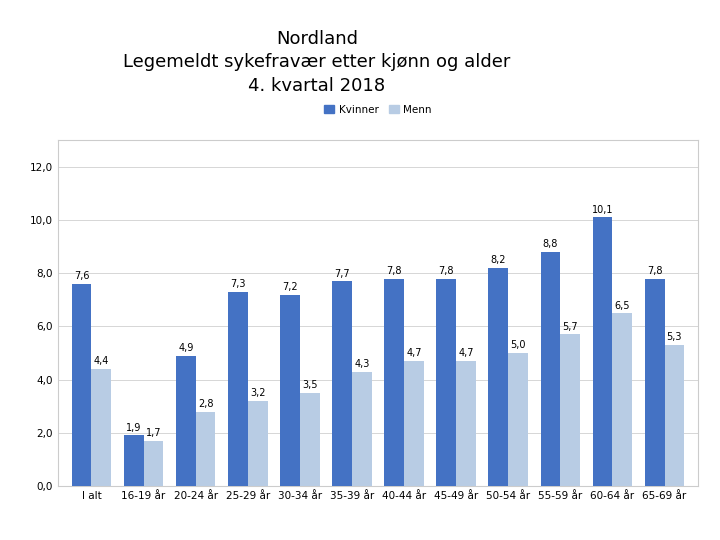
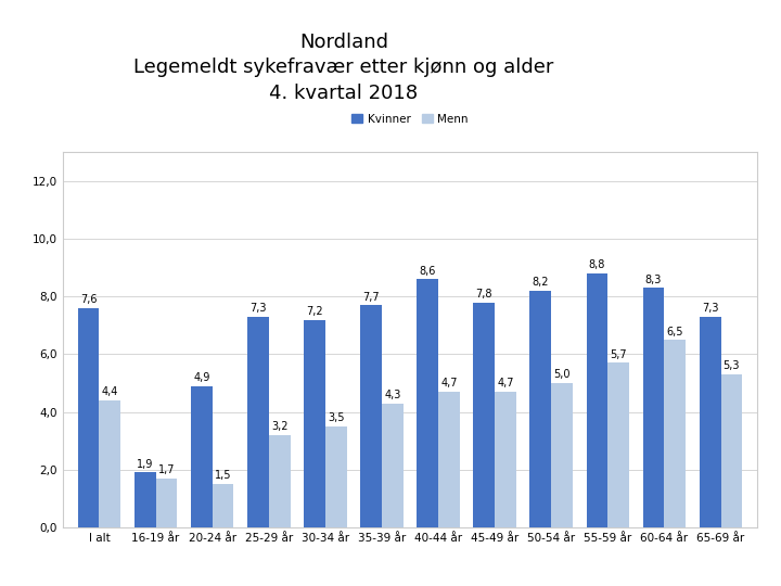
Menn/20-24 år: 2,8 -> 1,5
Kvinner/40-44 år: 7,8 -> 8,6
Kvinner/60-64 år: 10,1 -> 8,3
Kvinner/65-69 år: 7,8 -> 7,3
